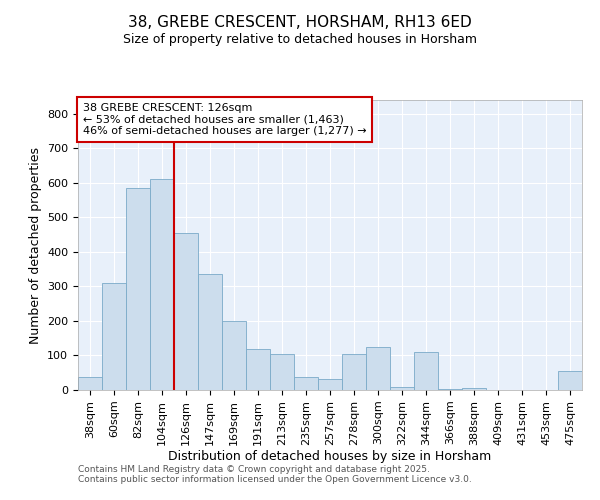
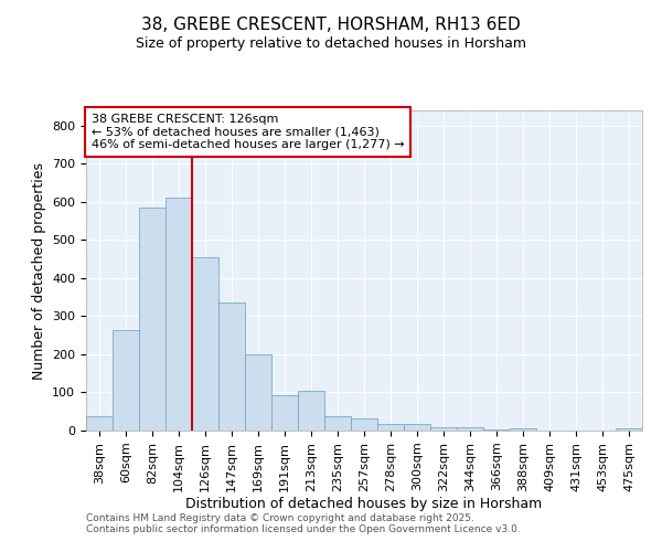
60sqm: 310 -> 265
191sqm: 120 -> 93
278sqm: 105 -> 17
300sqm: 125 -> 17
344sqm: 110 -> 10
475sqm: 55 -> 6
